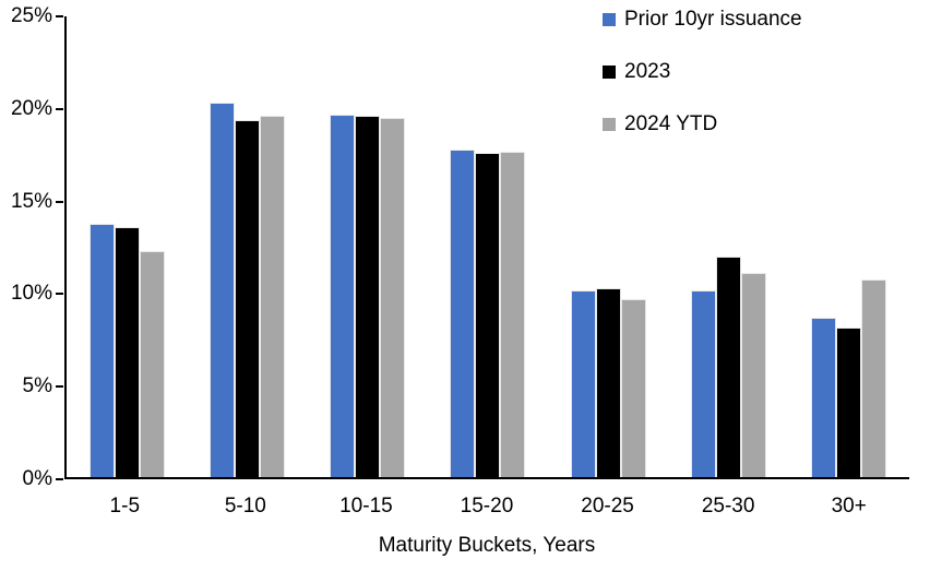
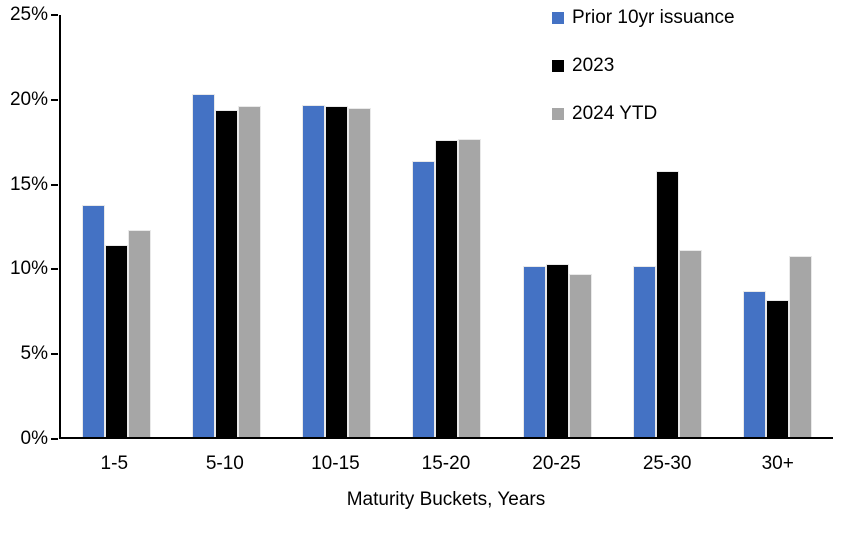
2023/1-5: 13.5% -> 11.3%
Prior 10yr issuance/15-20: 17.7% -> 16.3%
2023/25-30: 11.9% -> 15.7%
